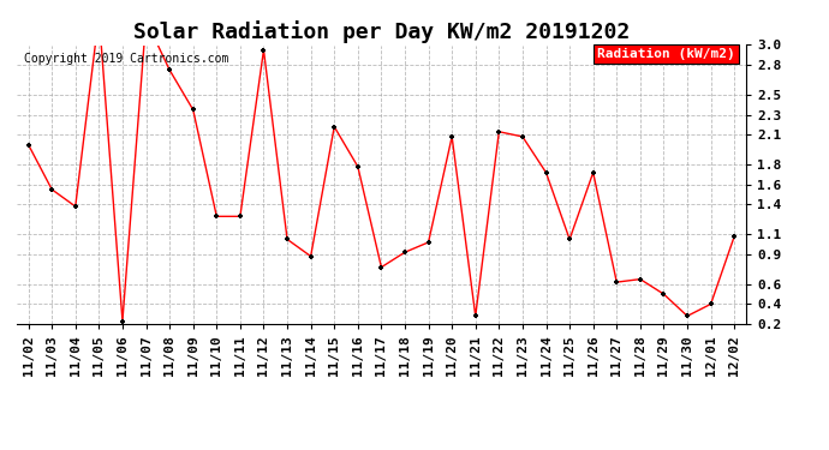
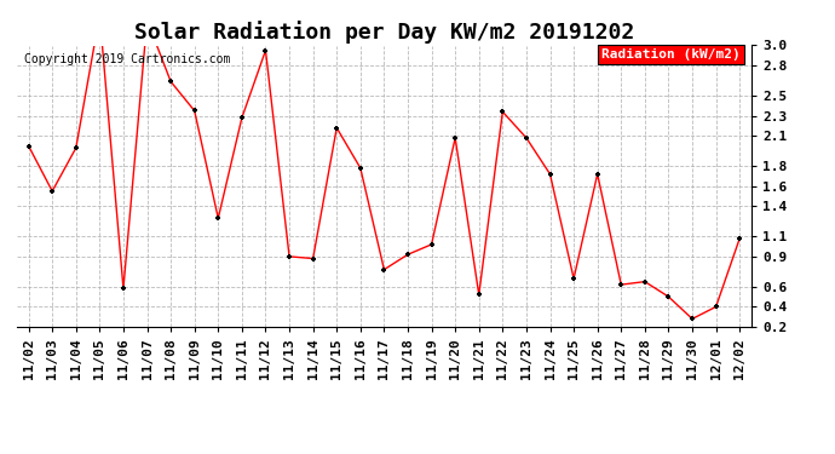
11/04: 1.38 -> 1.98
11/06: 0.23 -> 0.58
11/08: 2.75 -> 2.64
11/11: 1.28 -> 2.28
11/13: 1.05 -> 0.90
11/21: 0.28 -> 0.52
11/22: 2.13 -> 2.34
11/25: 1.05 -> 0.68
